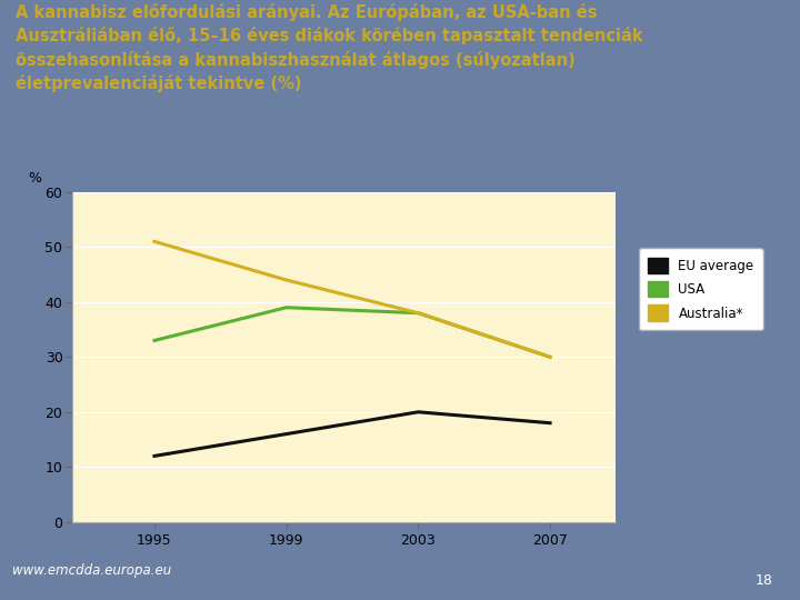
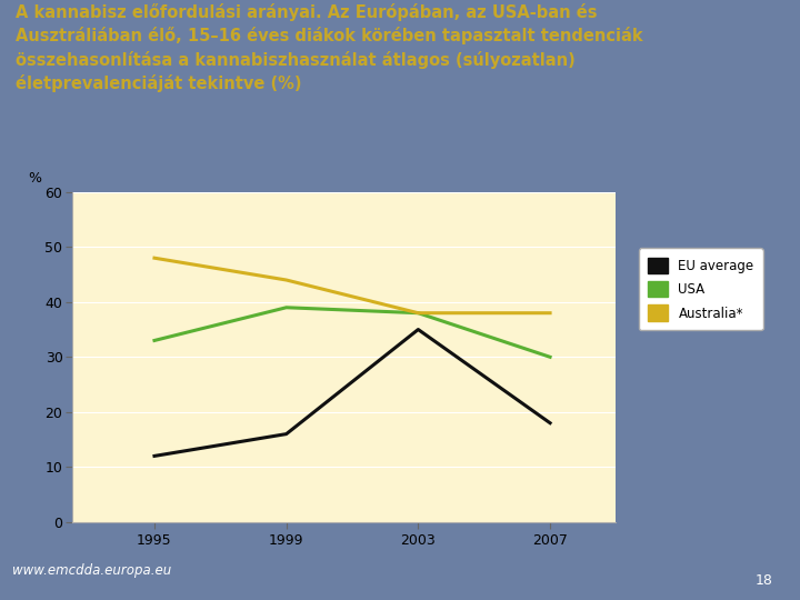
Australia*/1995: 51 -> 48
EU average/2003: 20 -> 35
Australia*/2007: 30 -> 38
